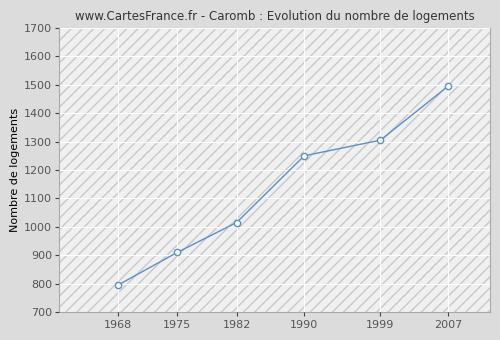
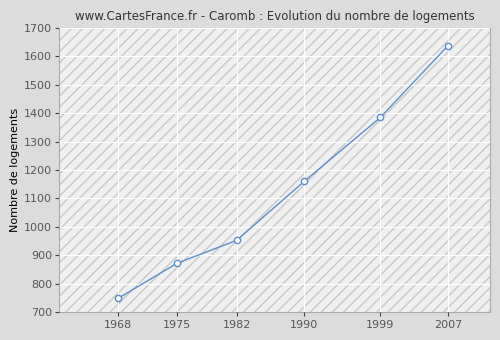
1968: 795 -> 748
1975: 910 -> 872
1982: 1015 -> 952
1990: 1250 -> 1160
1999: 1305 -> 1385
2007: 1495 -> 1638
